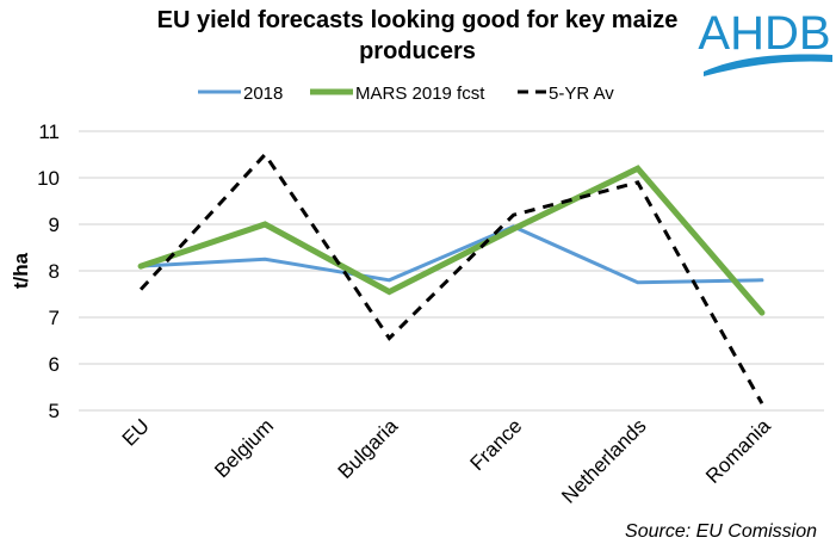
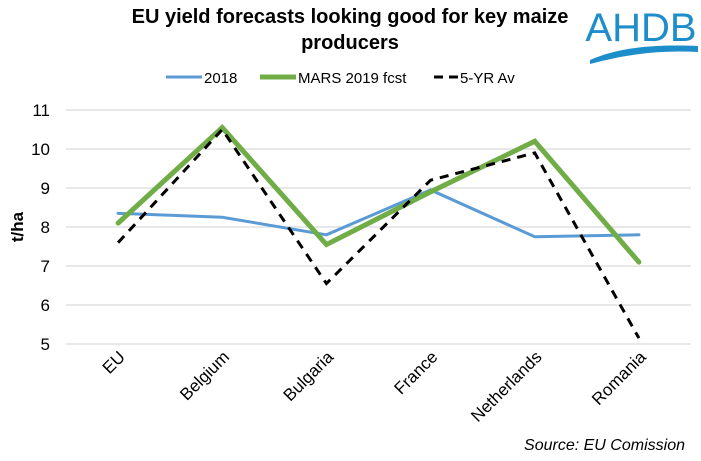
2018/EU: 8.1 -> 8.3
MARS 2019 fcst/Belgium: 9.0 -> 10.6
